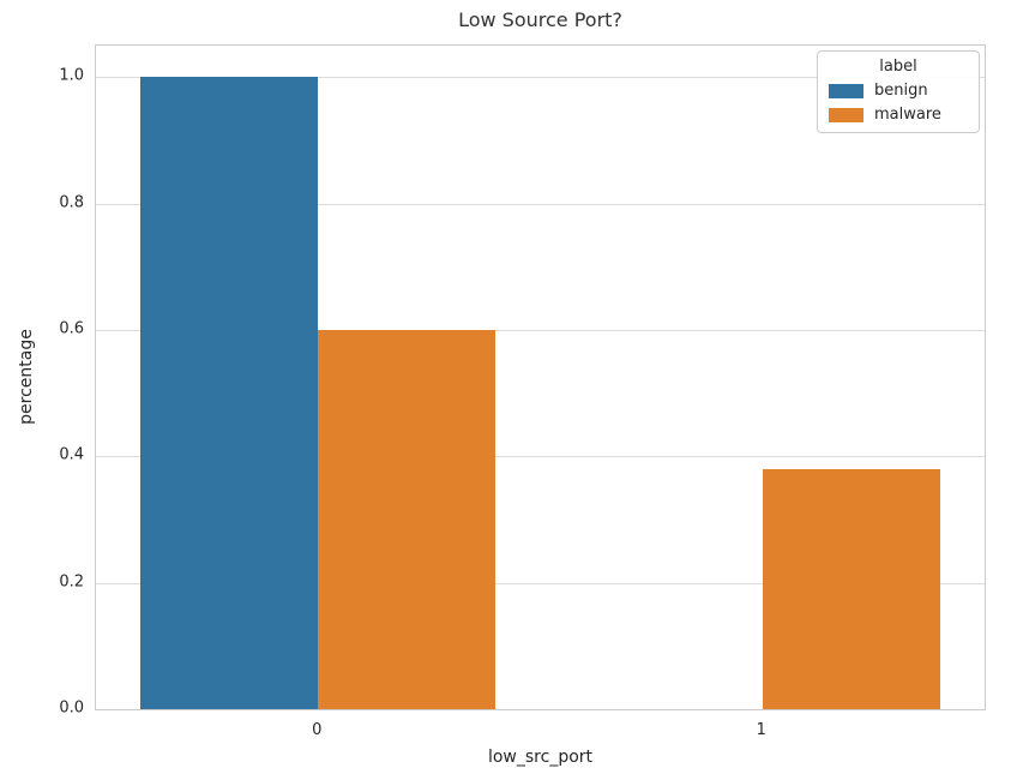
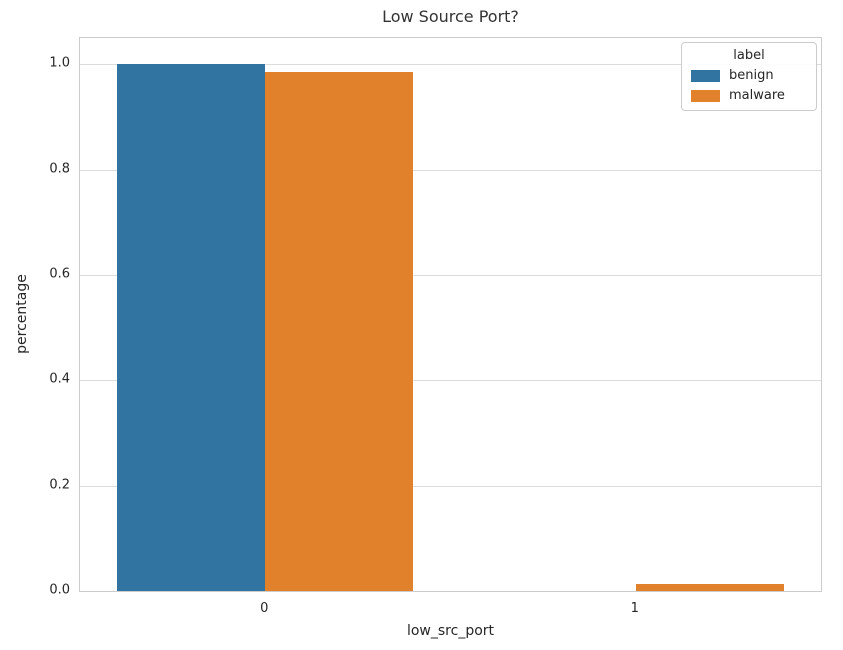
malware/0: 0.60 -> 0.98
malware/1: 0.38 -> 0.01
